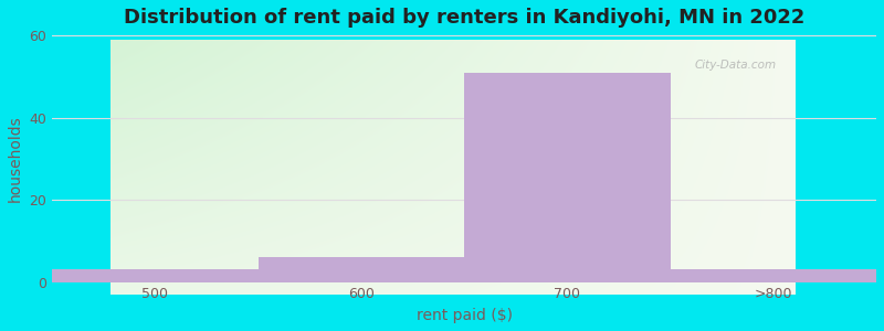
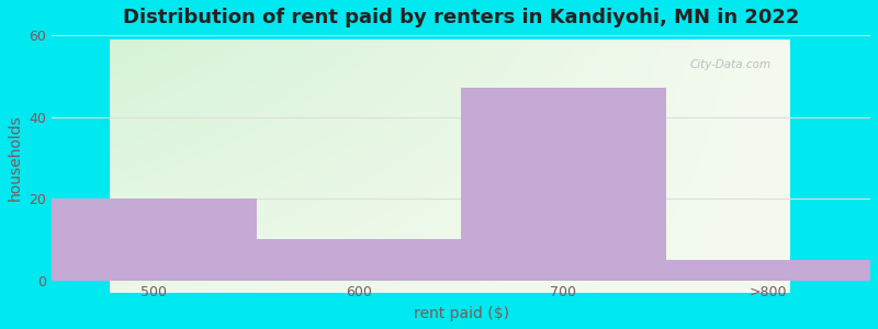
500: 3 -> 20
600: 6 -> 10
700: 51 -> 47
>800: 3 -> 5
